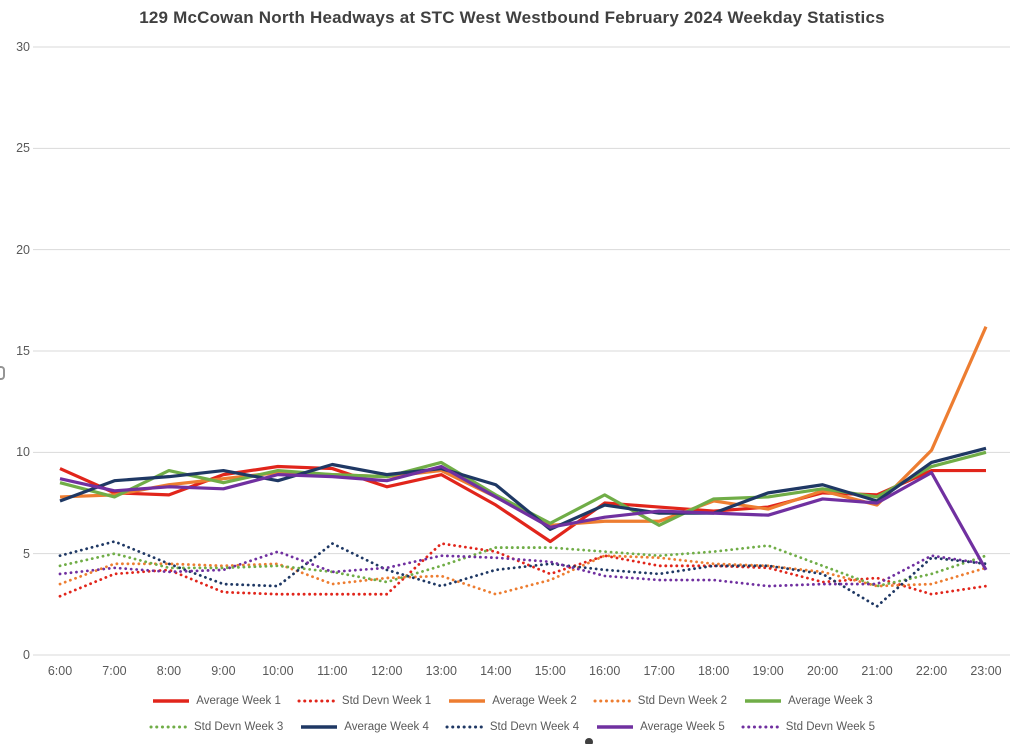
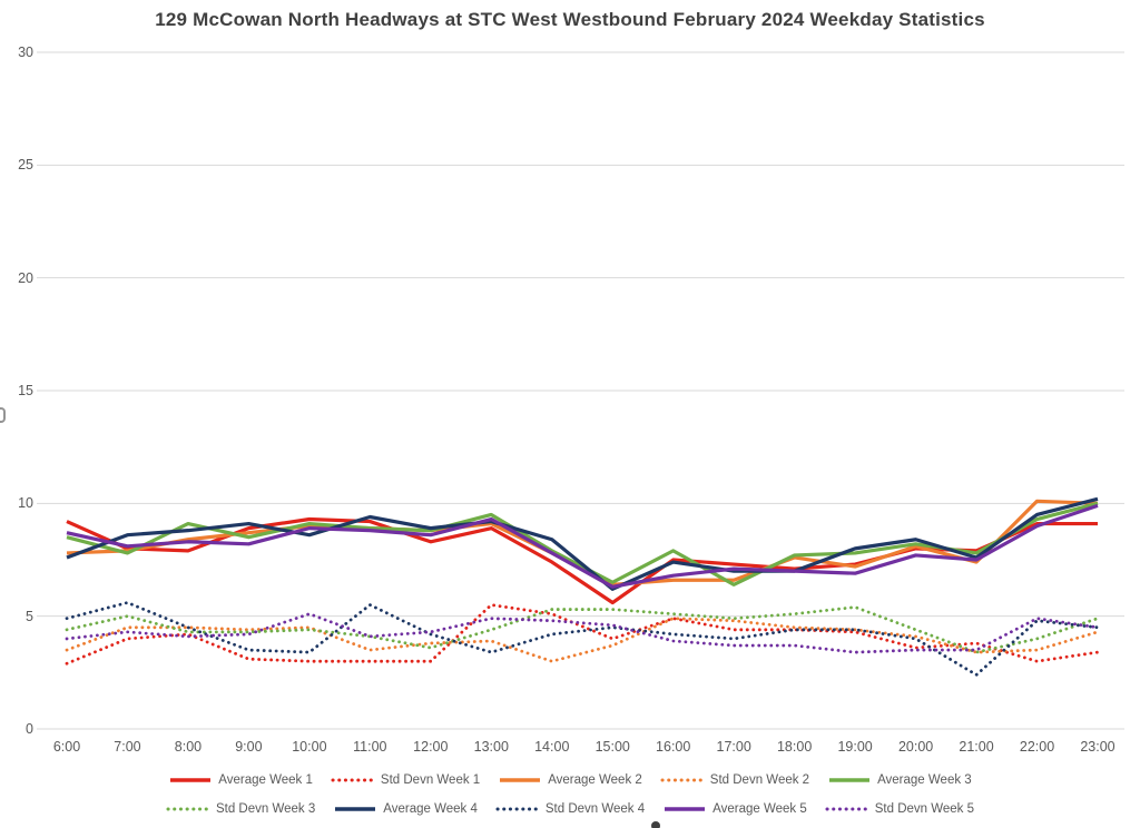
Average Week 2/23:00: 16.2 -> 10.0
Average Week 5/23:00: 4.2 -> 9.9
